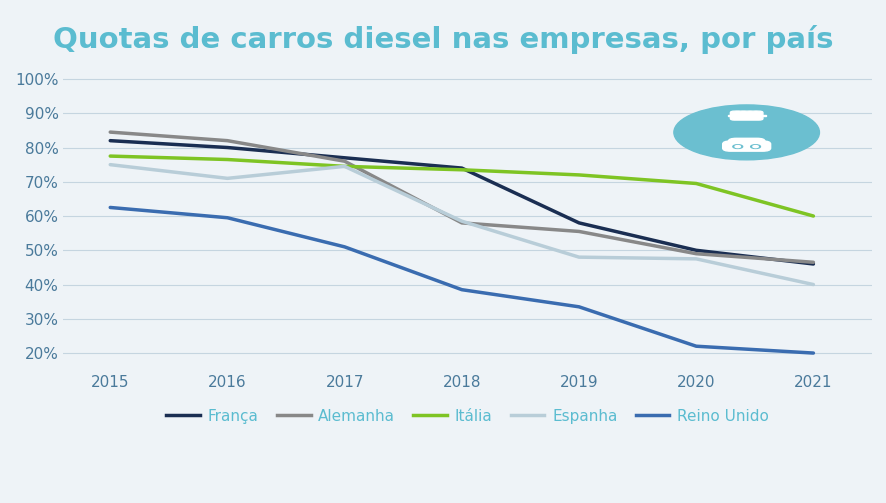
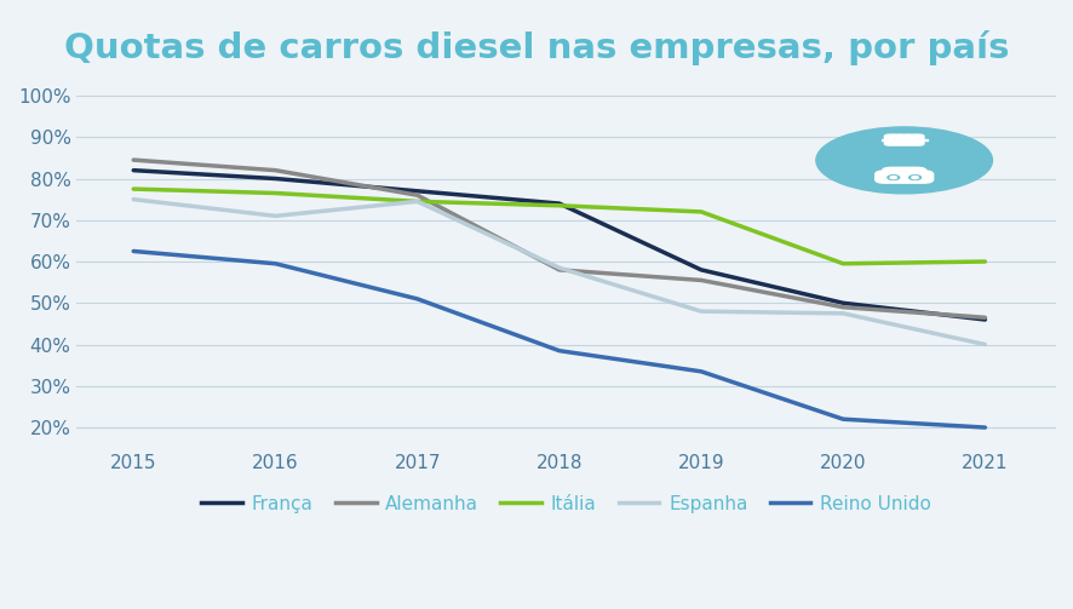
Itália/2020: 69.5% -> 59.5%
